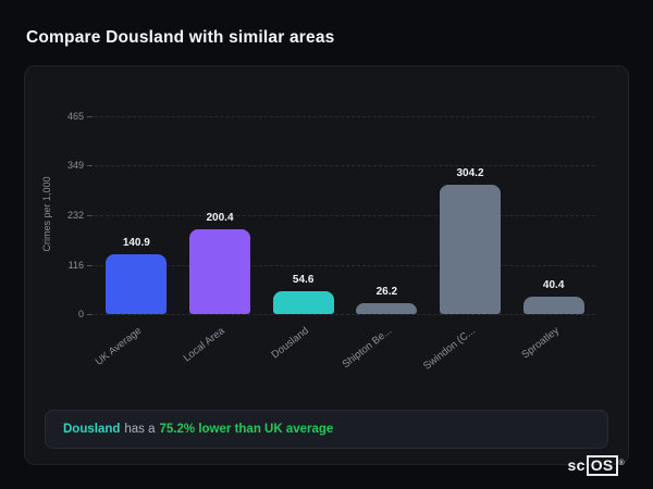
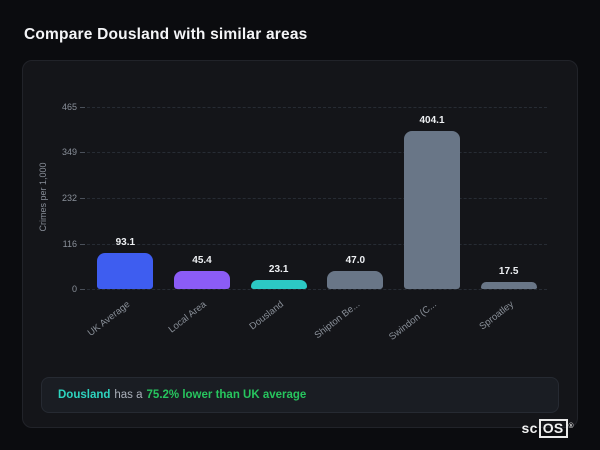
UK Average: 140.9 -> 93.1
Local Area: 200.4 -> 45.4
Dousland: 54.6 -> 23.1
Shipton Be...: 26.2 -> 47.0
Swindon (C...: 304.2 -> 404.1
Sproatley: 40.4 -> 17.5
